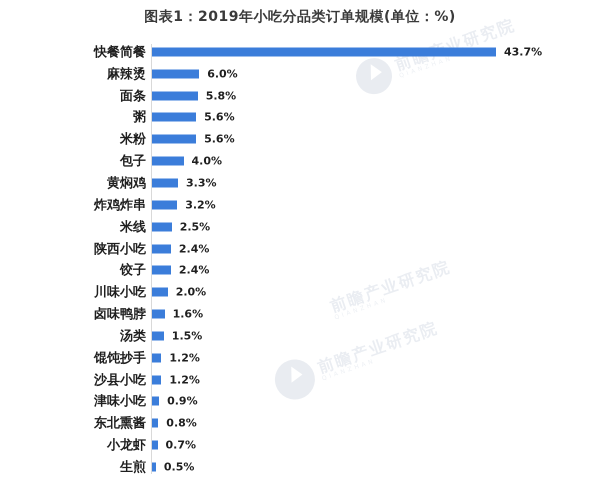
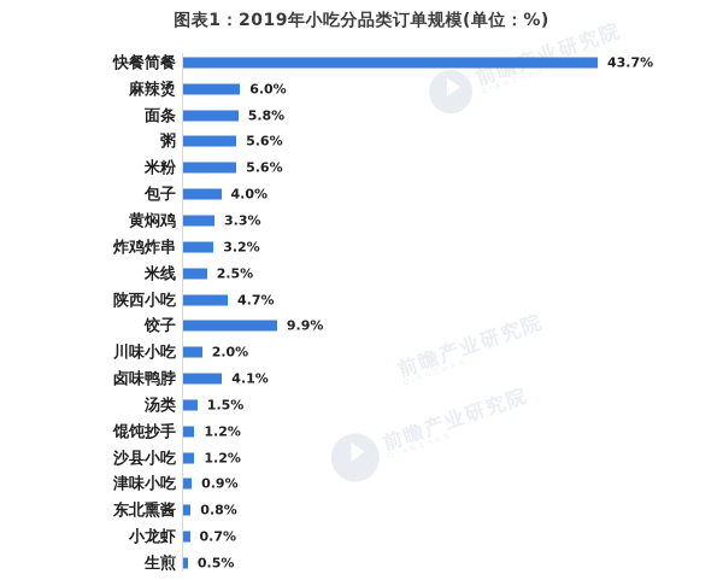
陕西小吃: 2.4% -> 4.7%
饺子: 2.4% -> 9.9%
卤味鸭脖: 1.6% -> 4.1%
